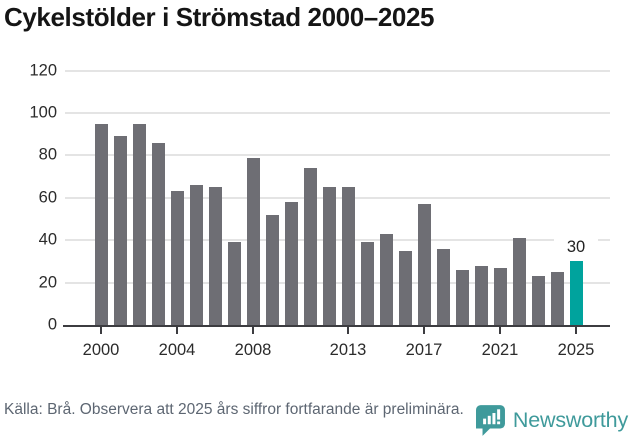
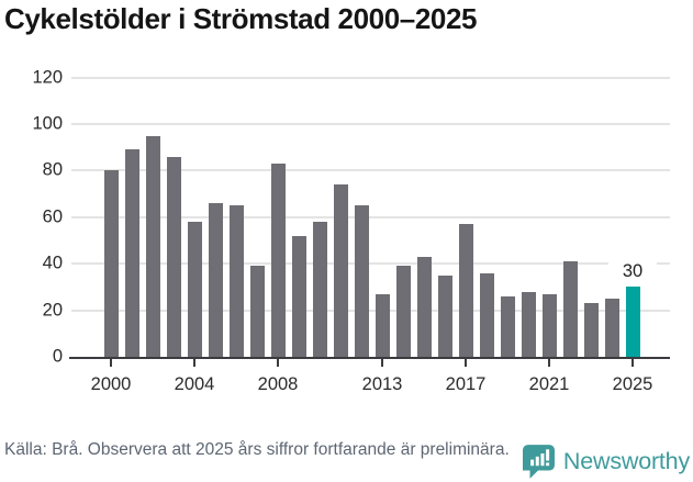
2000: 95 -> 80
2004: 63 -> 58
2008: 79 -> 83
2013: 65 -> 27
